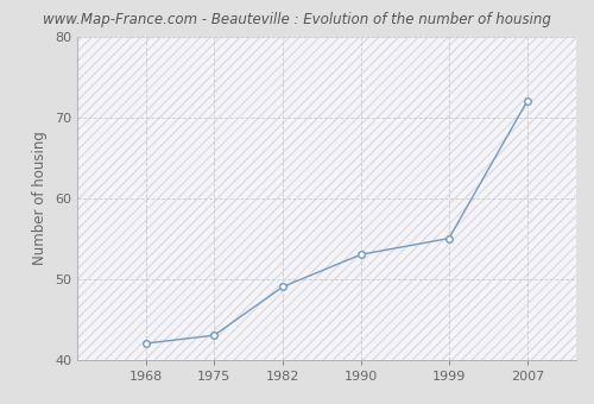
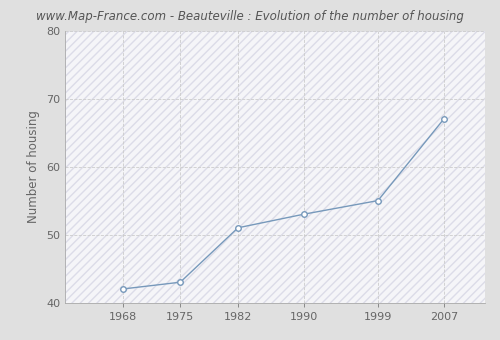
1982: 49 -> 51
2007: 72 -> 67
